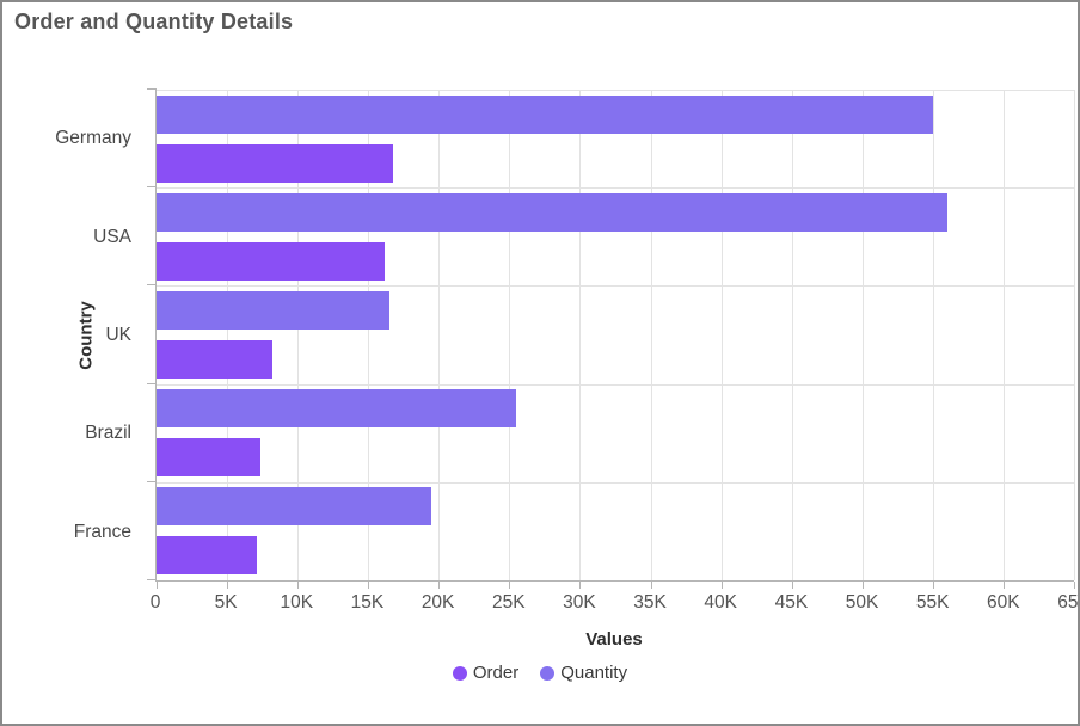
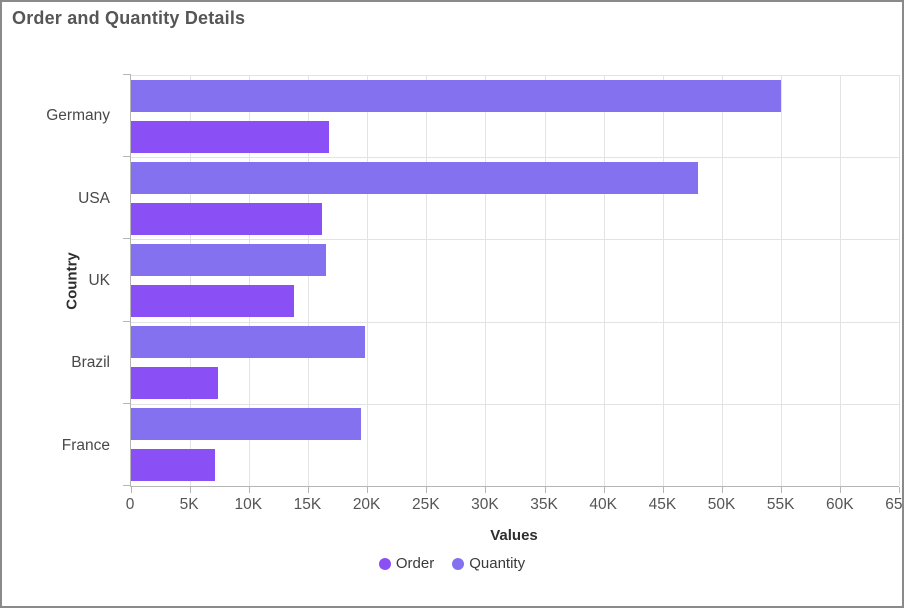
Quantity/USA: 56.0K -> 48.0K
Order/UK: 8.2K -> 13.8K
Quantity/Brazil: 25.5K -> 19.8K
